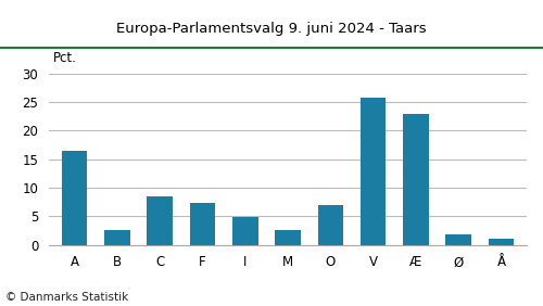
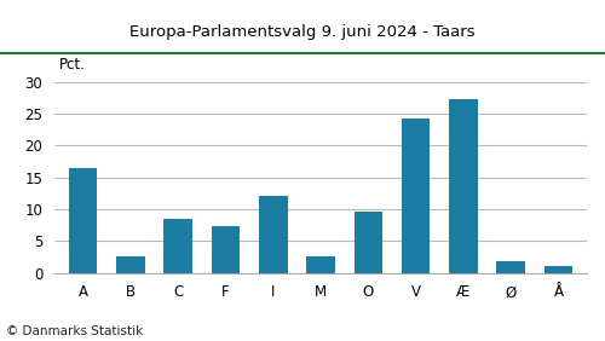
I: 4.8 -> 12.0
O: 7.0 -> 9.6
V: 25.7 -> 24.2
Æ: 23.0 -> 27.2
